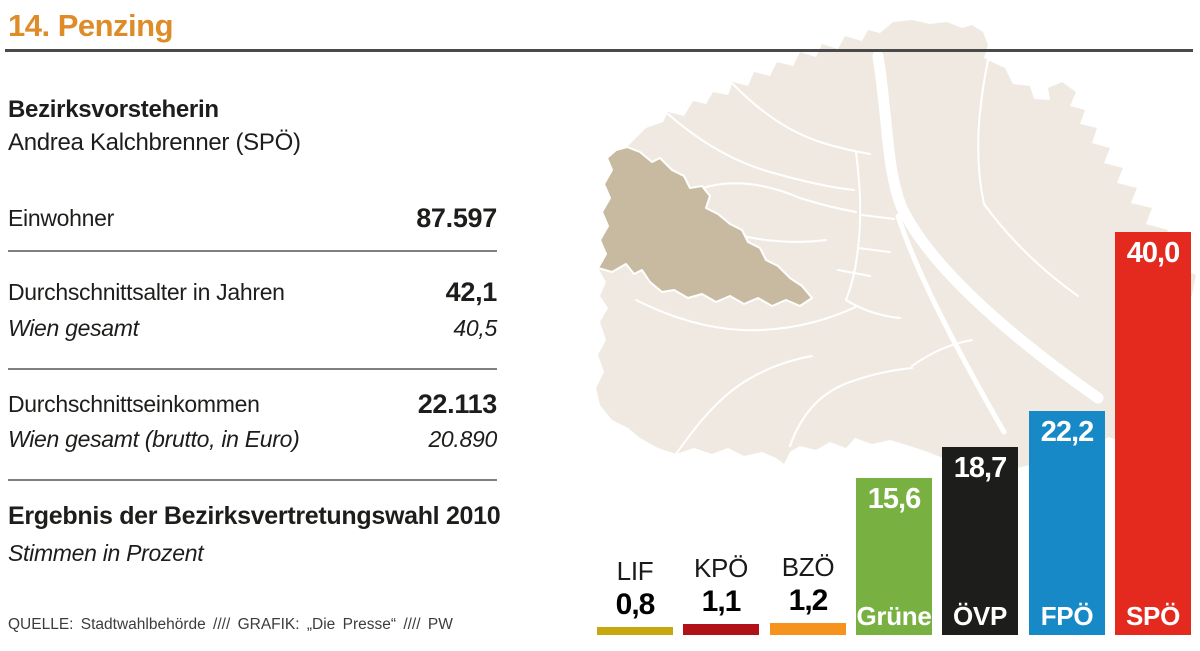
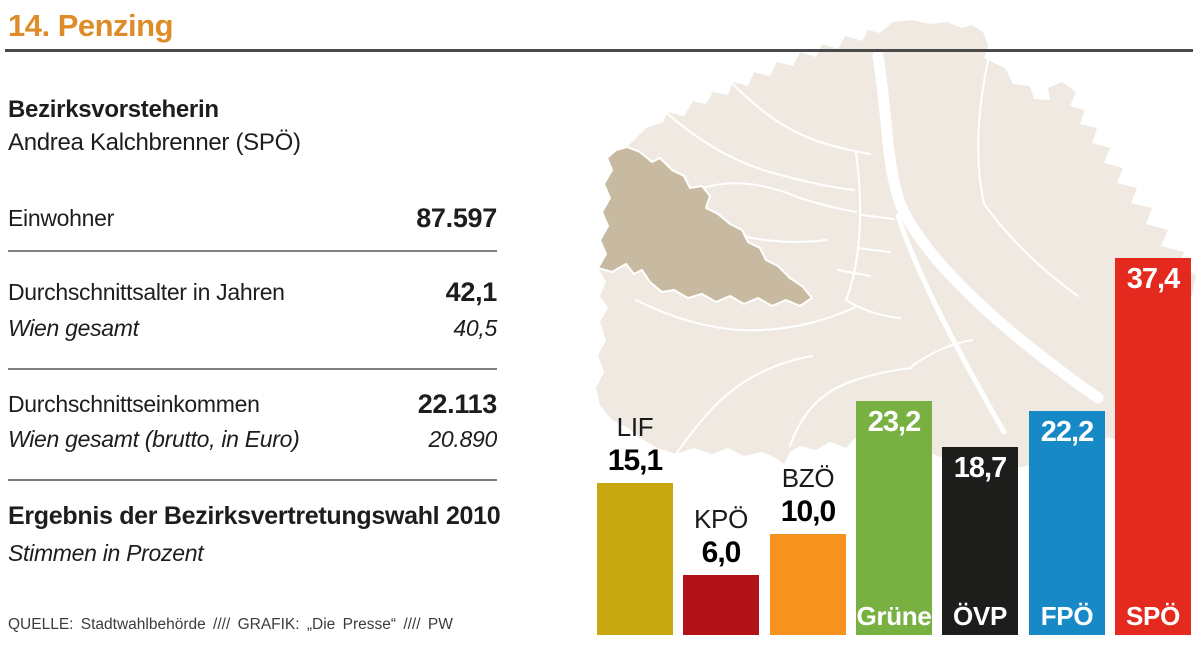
LIF: 0,8 -> 15,1
KPÖ: 1,1 -> 6,0
BZÖ: 1,2 -> 10,0
Grüne: 15,6 -> 23,2
SPÖ: 40,0 -> 37,4
